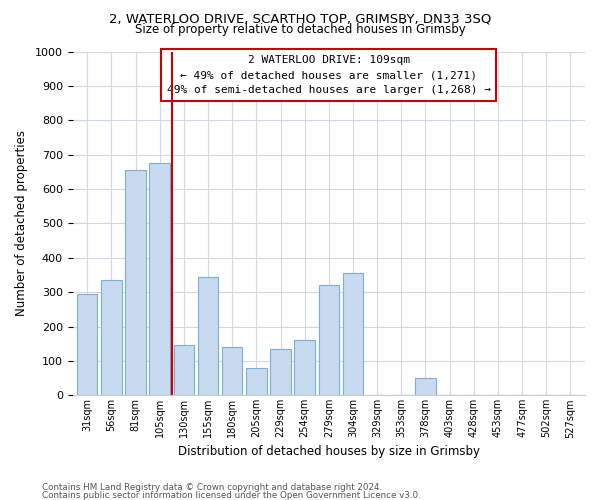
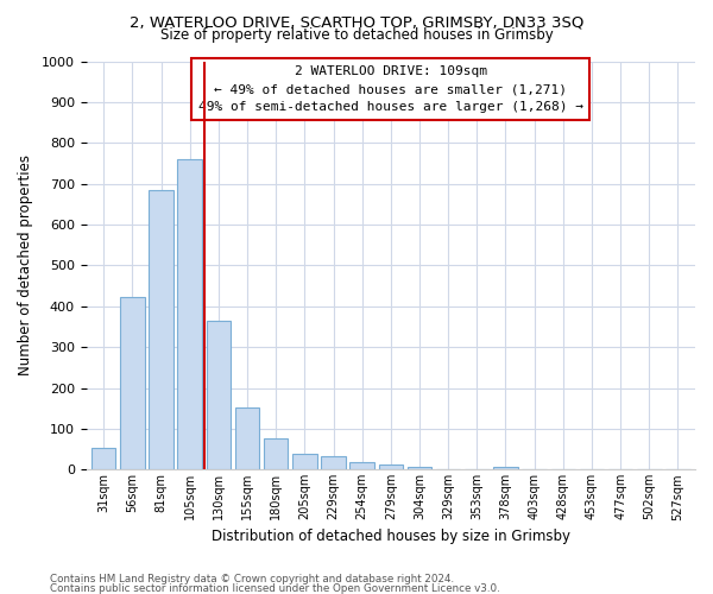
31sqm: 295 -> 52
56sqm: 335 -> 424
81sqm: 655 -> 685
105sqm: 675 -> 760
130sqm: 145 -> 363
155sqm: 345 -> 153
180sqm: 140 -> 75
205sqm: 80 -> 40
229sqm: 135 -> 33
254sqm: 160 -> 18
279sqm: 320 -> 12
304sqm: 355 -> 8
378sqm: 50 -> 8
